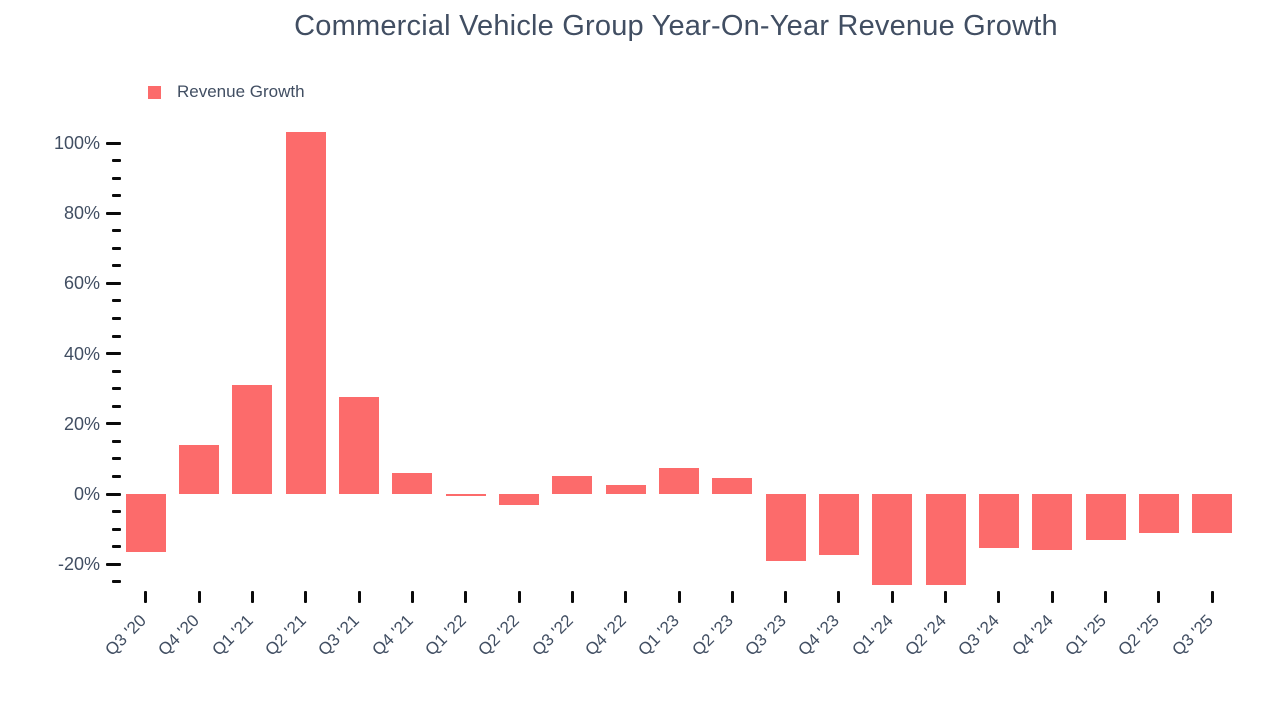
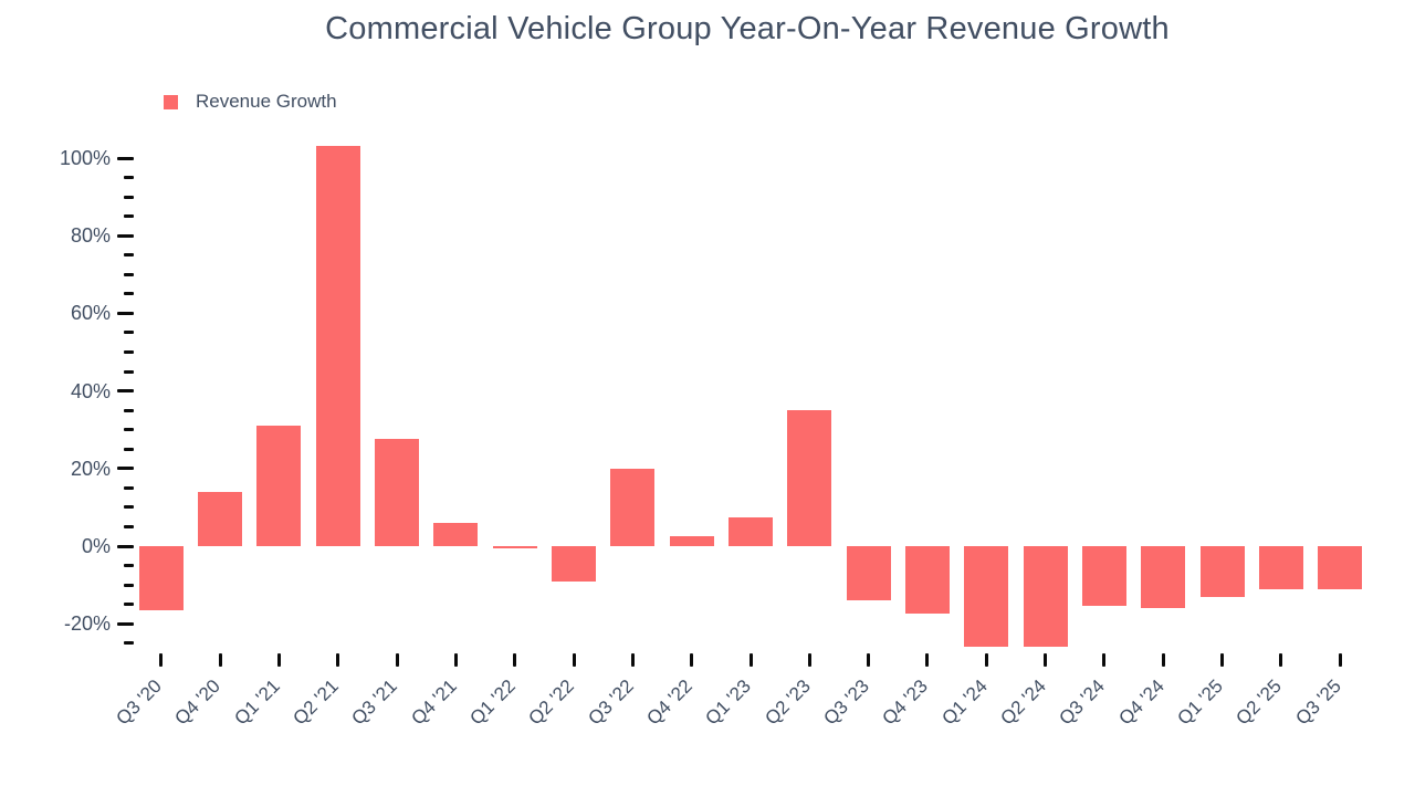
Q2 '22: -3% -> -9%
Q3 '22: 5% -> 20%
Q2 '23: 4% -> 35%
Q3 '23: -19% -> -14%
